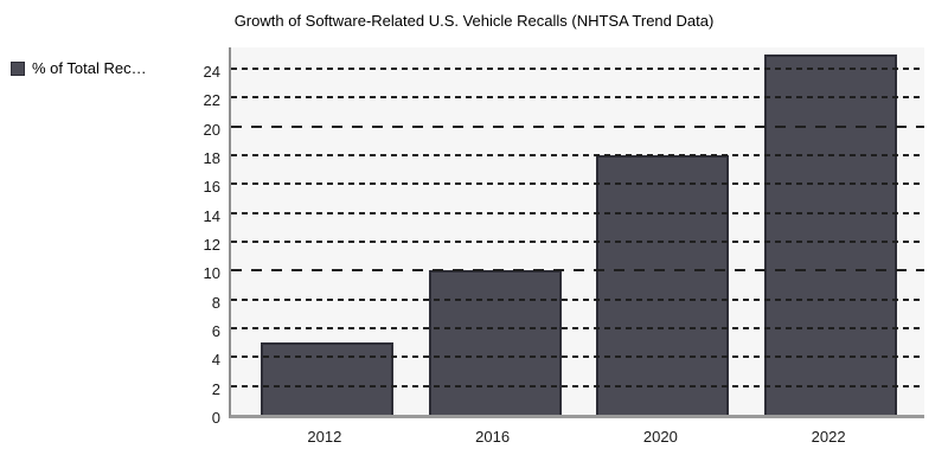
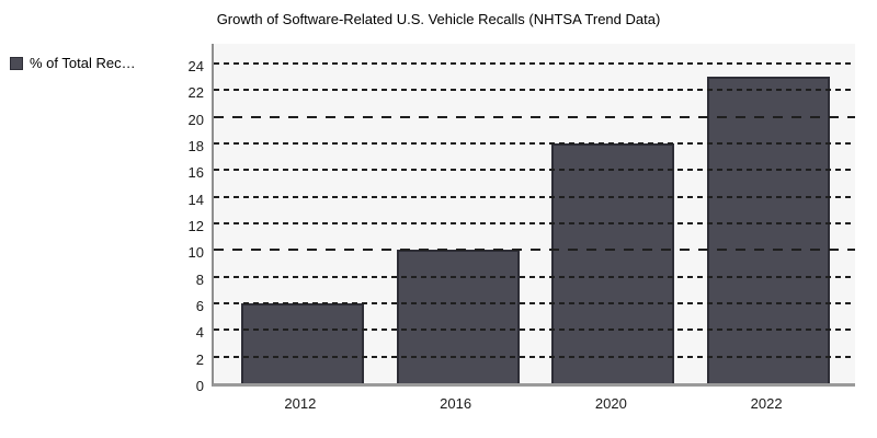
2012: 5 -> 6
2022: 25 -> 23
